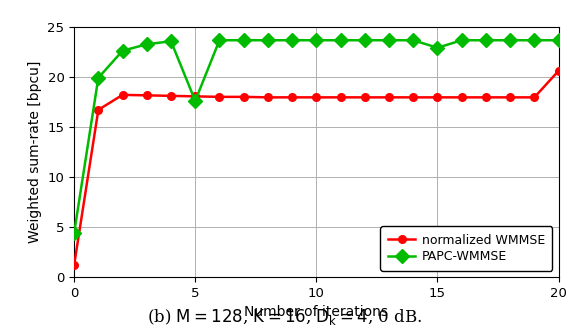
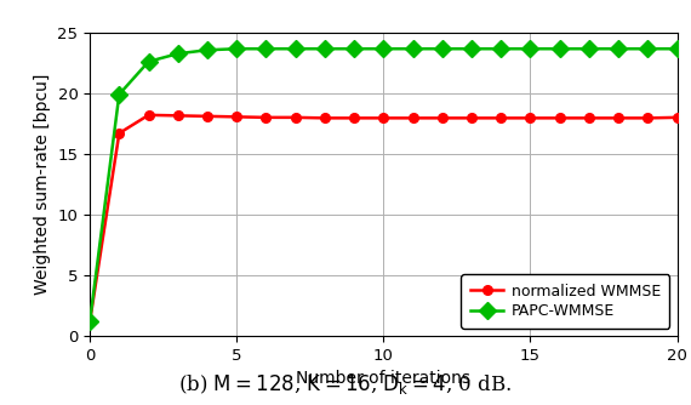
PAPC-WMMSE/0: 4.4 -> 1.2
PAPC-WMMSE/5: 17.6 -> 23.6
PAPC-WMMSE/15: 22.9 -> 23.6
normalized WMMSE/20: 20.6 -> 18.0
